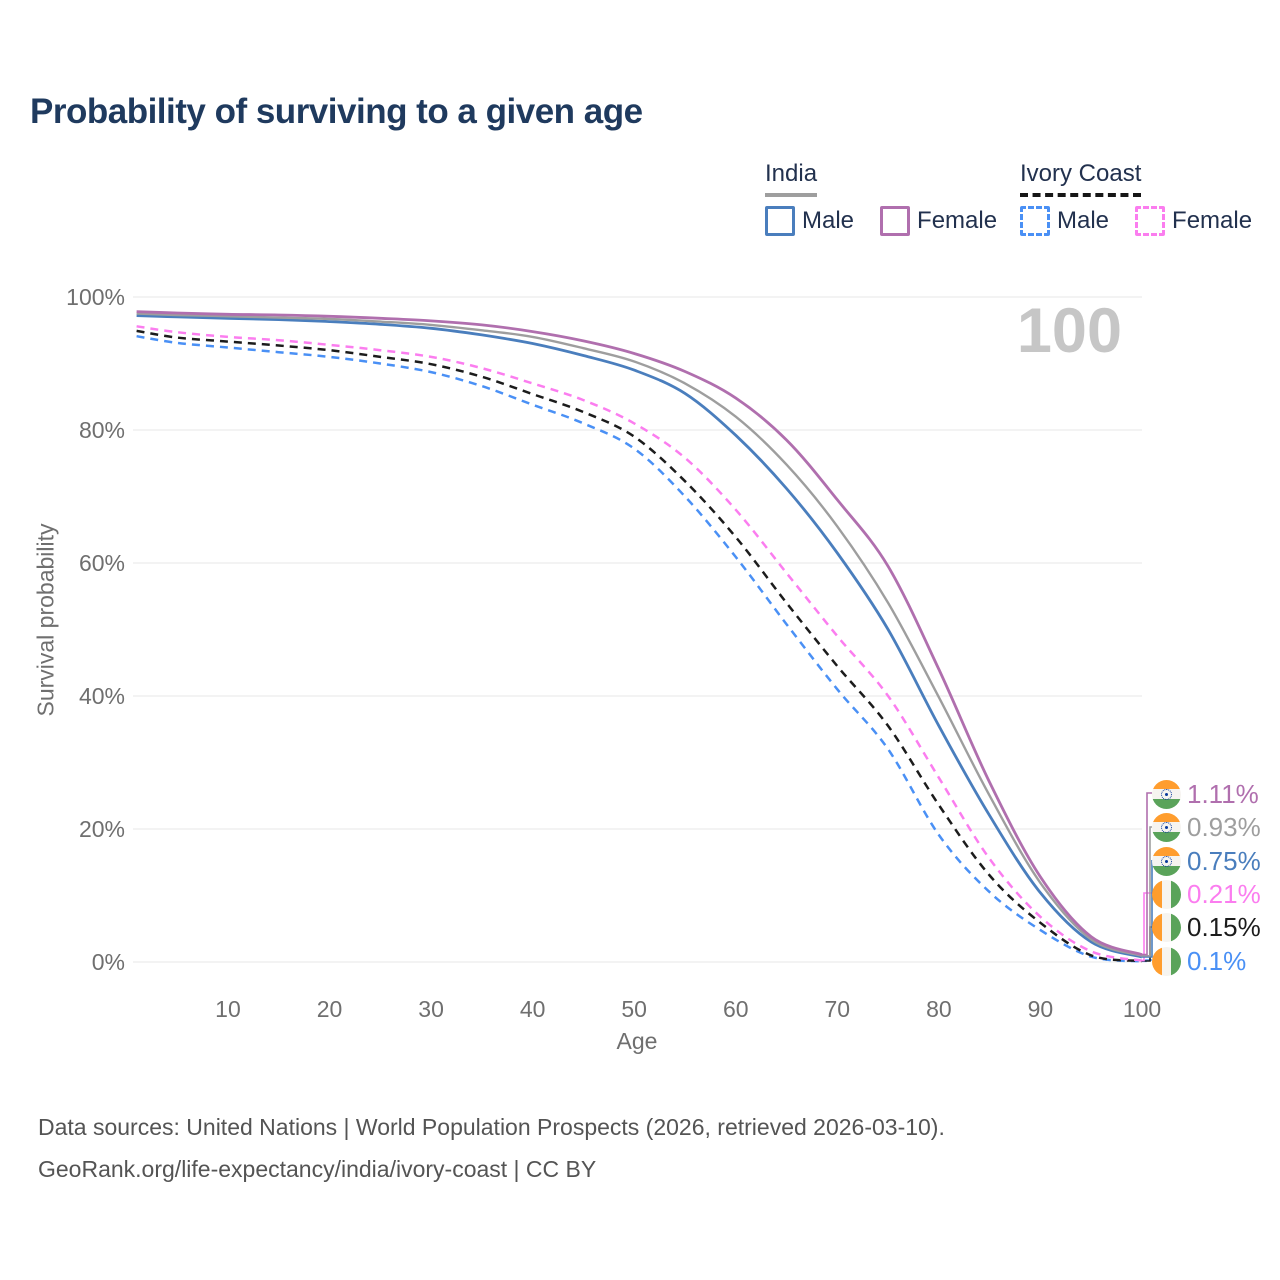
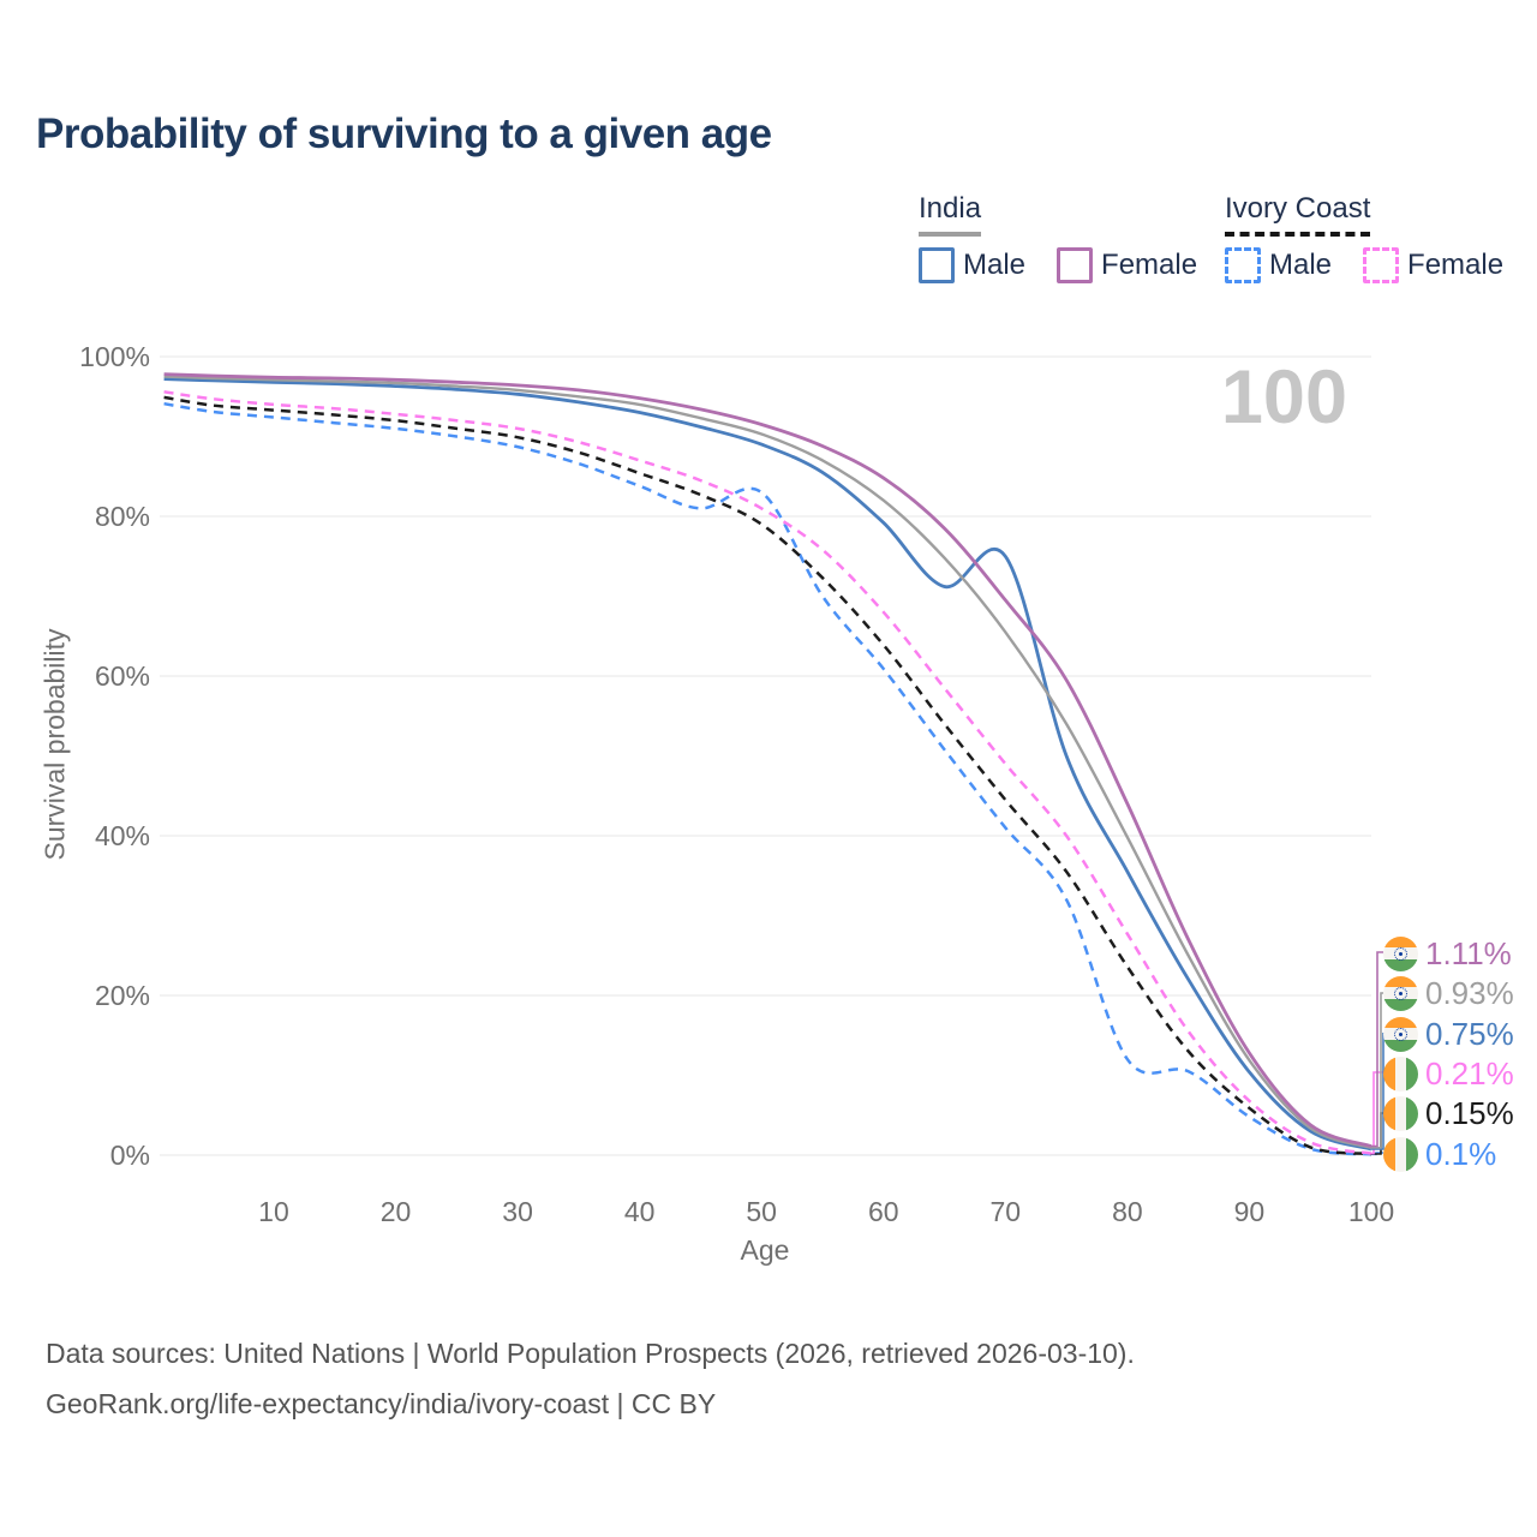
Ivory Coast Male/50: 77% -> 83%
India Male/70: 62% -> 75%
Ivory Coast Male/80: 19% -> 12%
